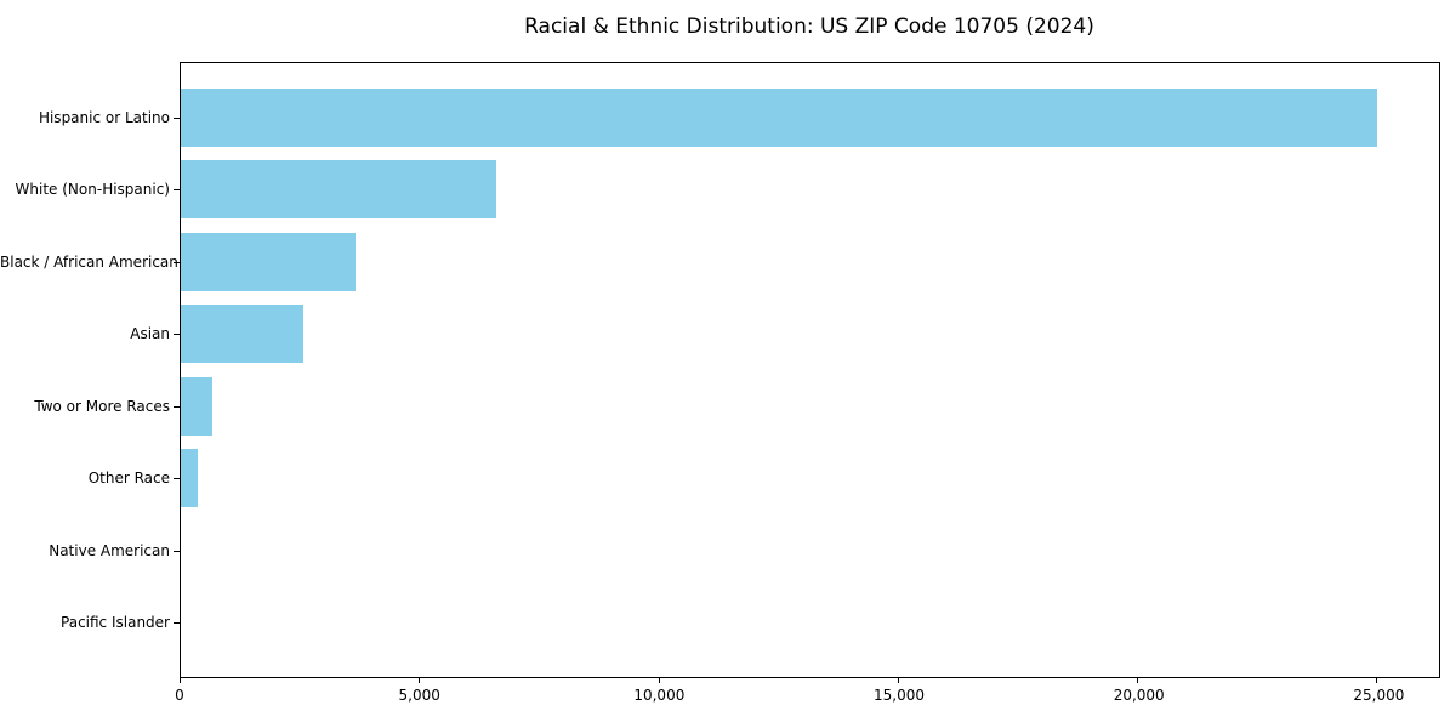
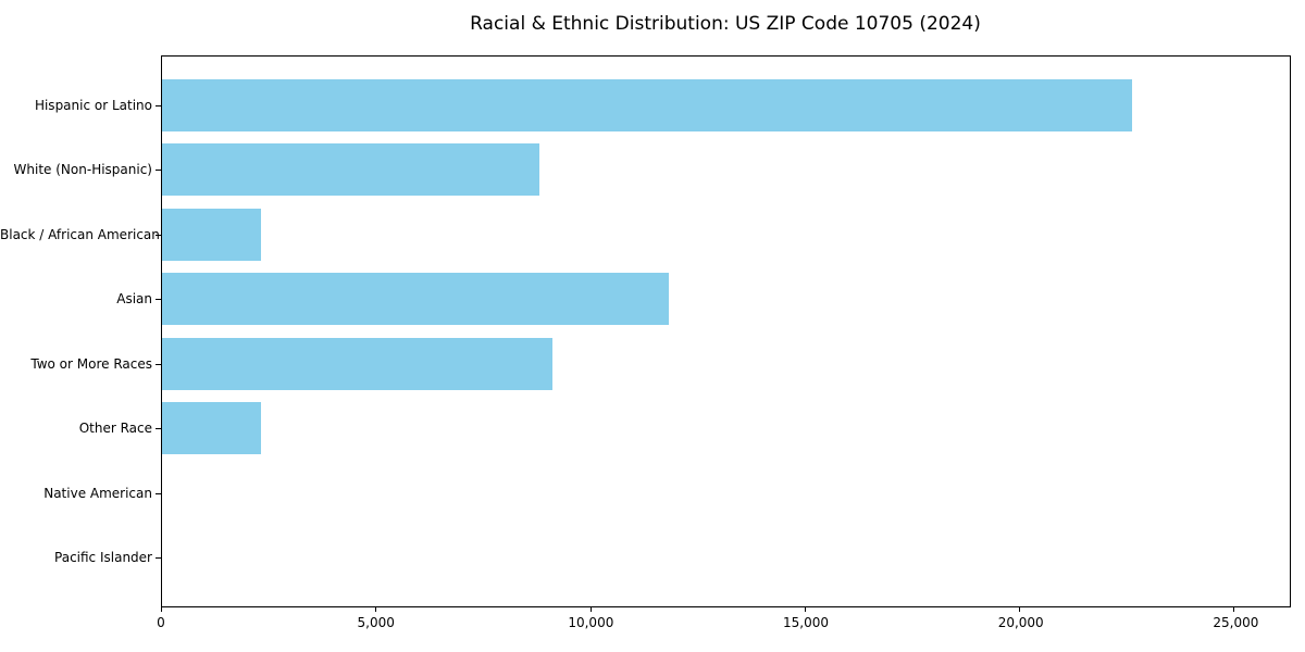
Hispanic or Latino: 25000 -> 22600
White (Non-Hispanic): 6600 -> 8800
Black / African American: 3600 -> 2300
Asian: 2600 -> 11800
Two or More Races: 700 -> 9100
Other Race: 400 -> 2300
